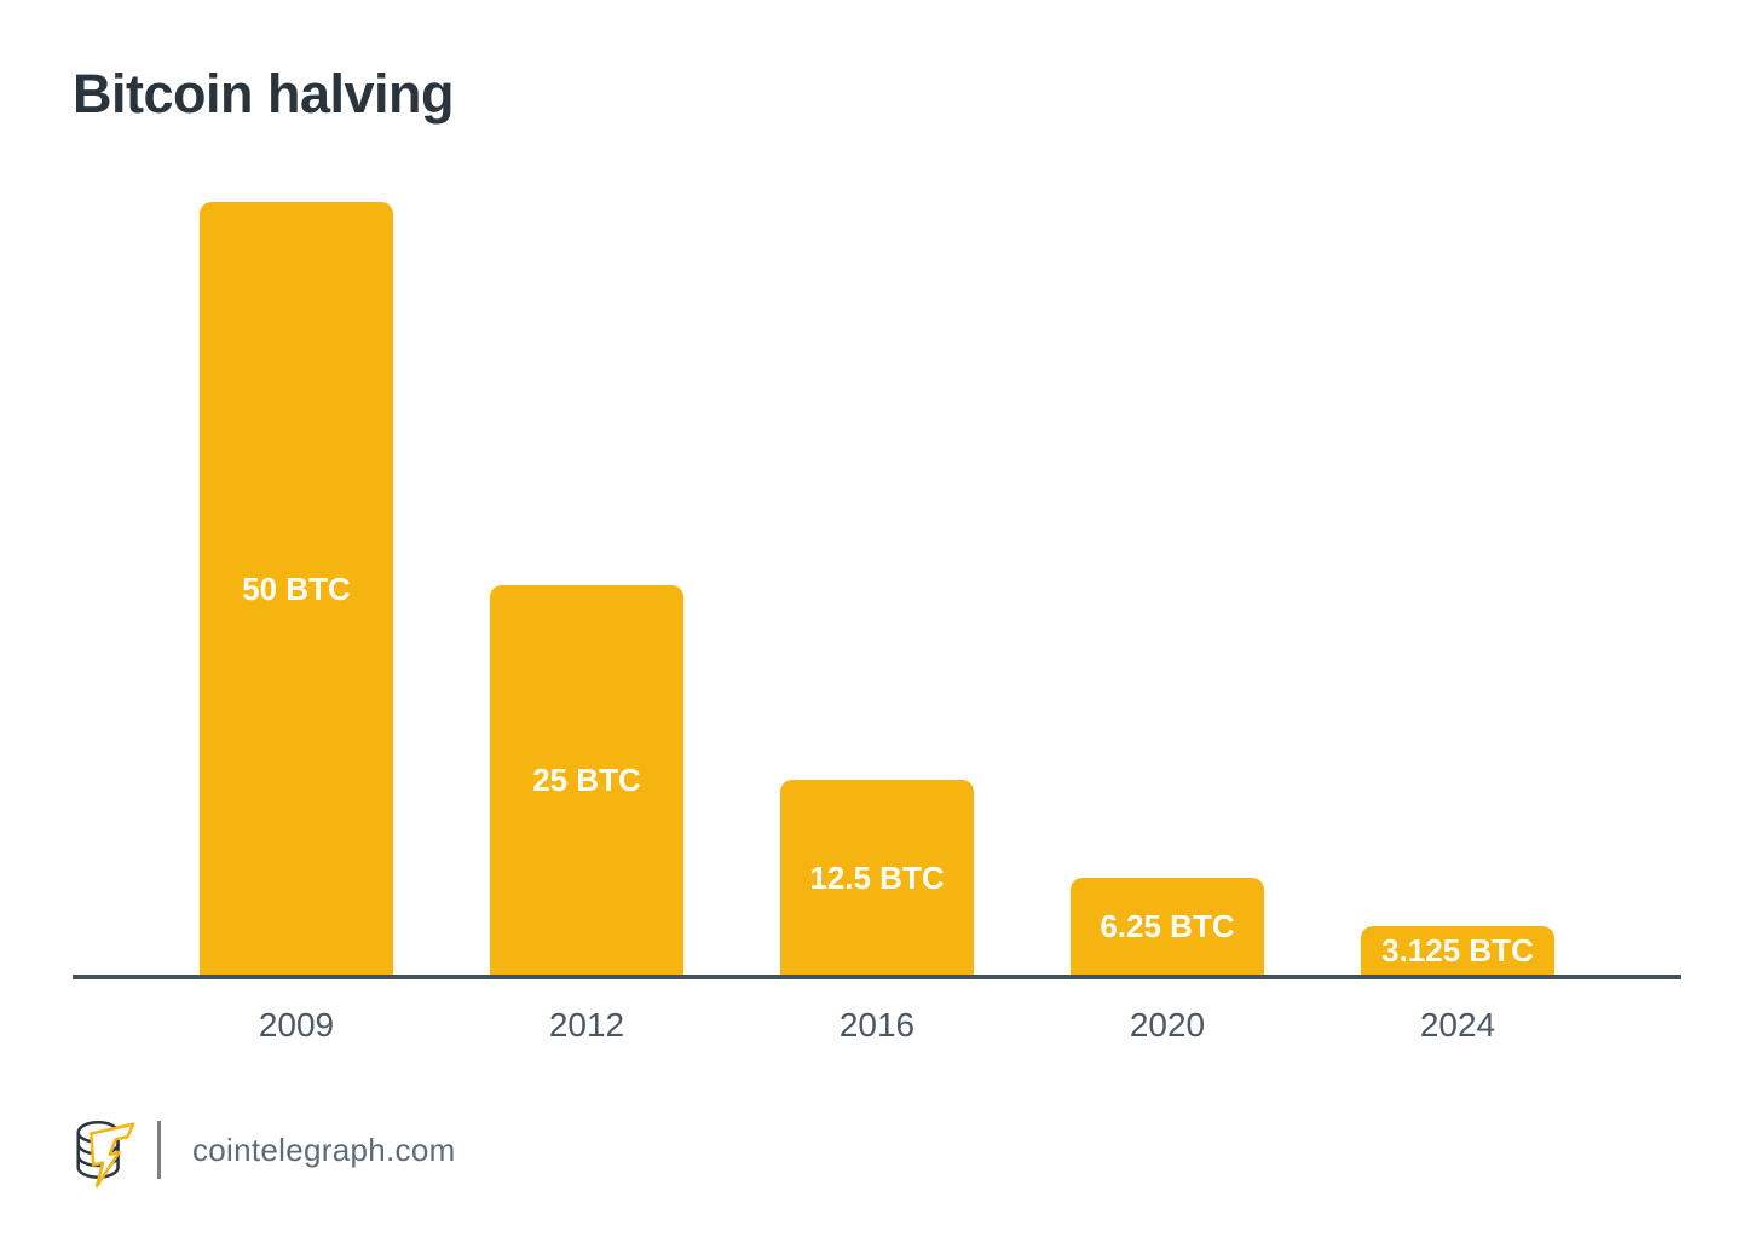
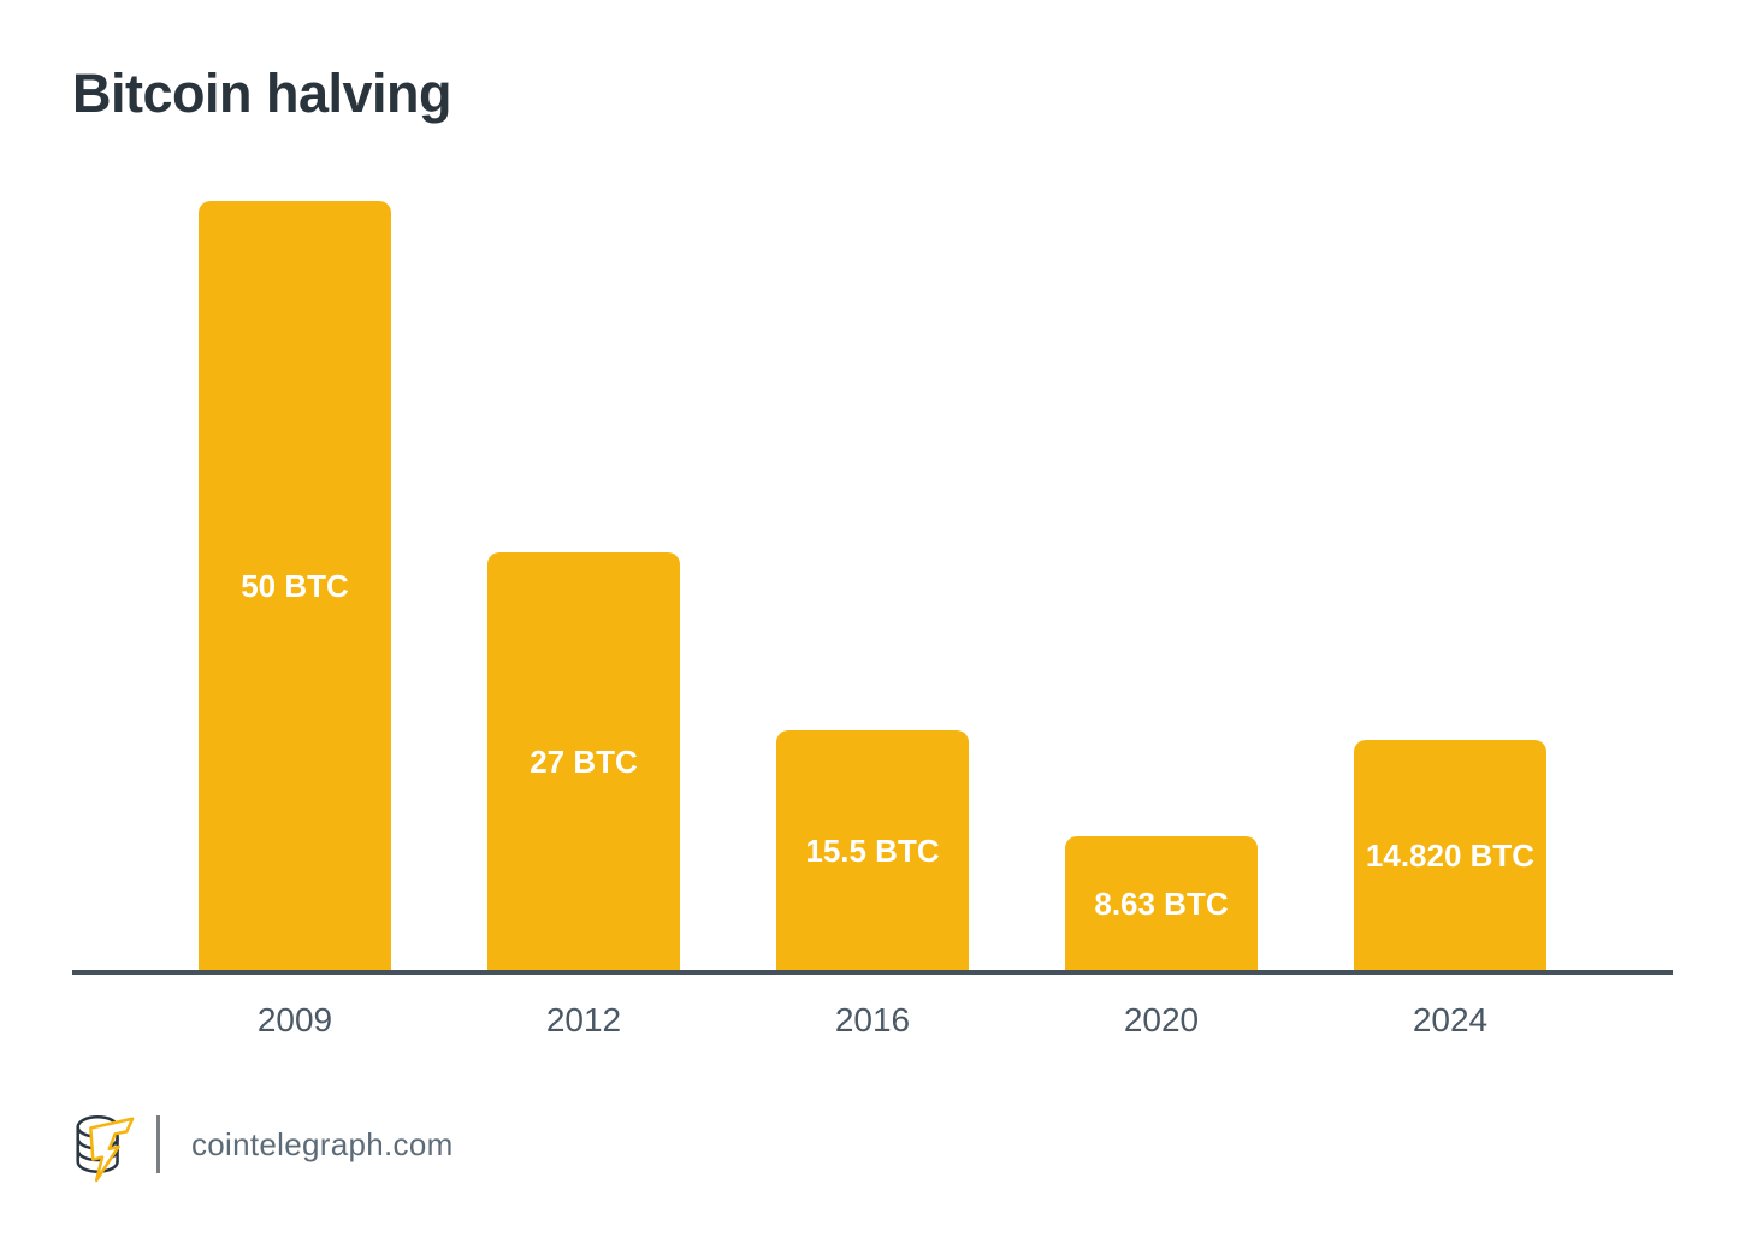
2012: 25 -> 27
2016: 12.5 -> 15.5
2020: 6.25 -> 8.63
2024: 3.125 -> 14.820
